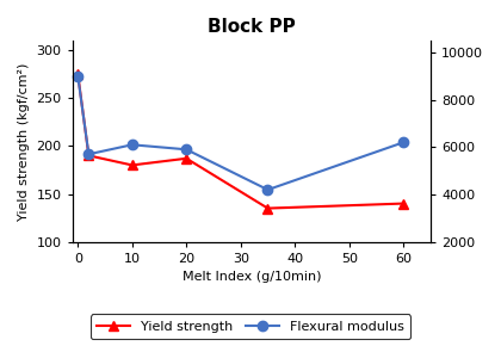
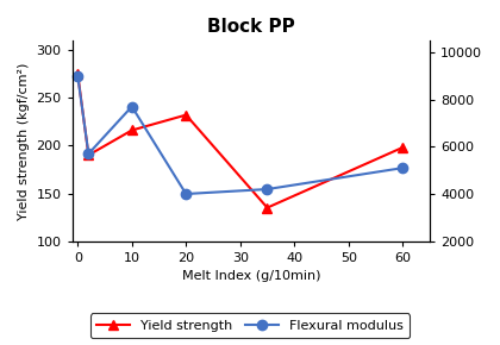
Yield strength/10: 180 -> 216
Flexural modulus/10: 6100 -> 7700
Yield strength/20: 187 -> 232
Flexural modulus/20: 5900 -> 4000
Yield strength/60: 140 -> 198
Flexural modulus/60: 6200 -> 5100
